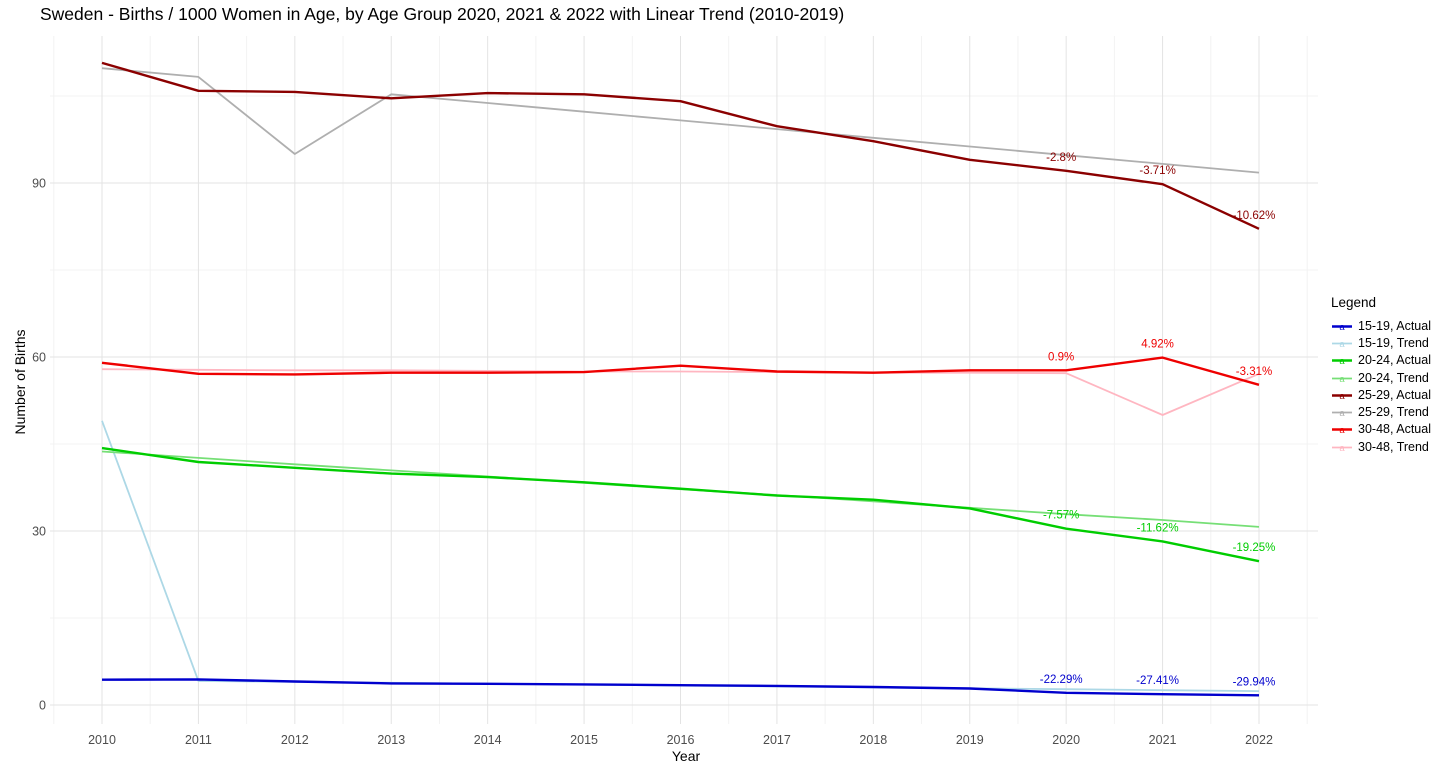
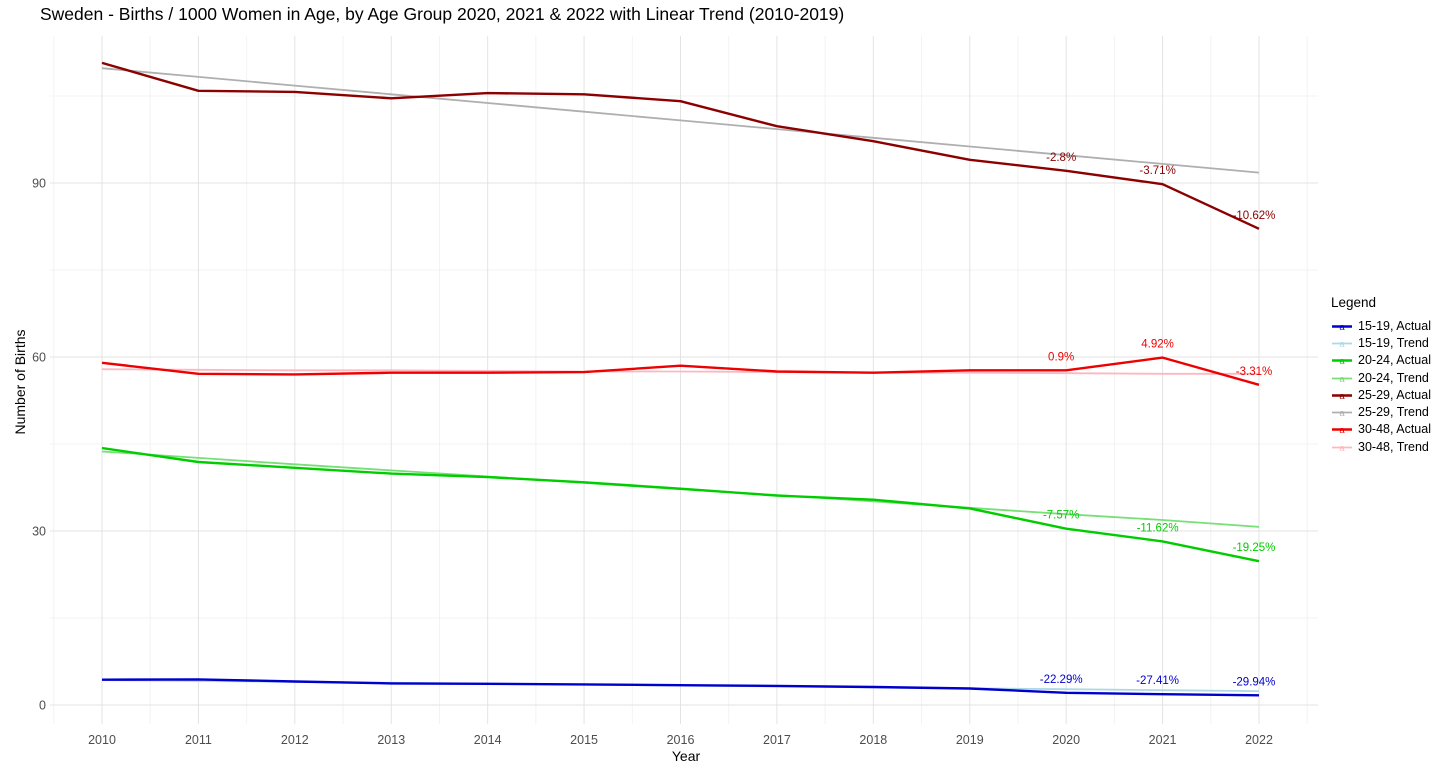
15-19, Trend/2010: 49 -> 4
25-29, Trend/2012: 95 -> 107
30-48, Trend/2021: 50 -> 57
